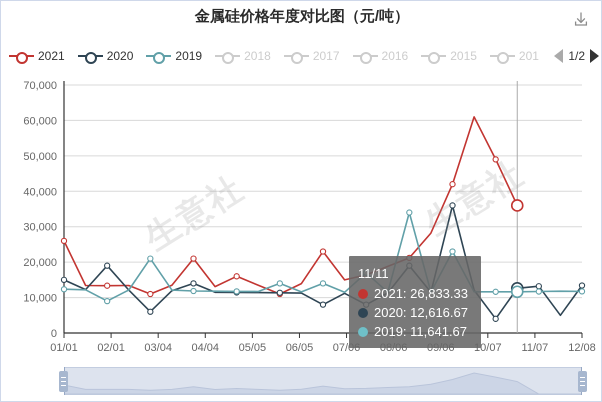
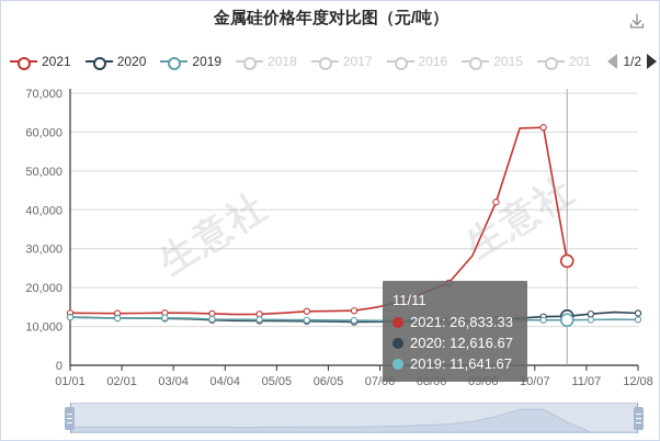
2021/01/01: 26000 -> 13000
2020/01/01: 15000 -> 12000
2020/02/01: 19000 -> 12000
2019/02/01: 9000 -> 12000
2021/03/04: 11000 -> 14000
2020/03/04: 6000 -> 12000
2019/03/04: 21000 -> 12000
2021/04/04: 21000 -> 13000
2020/04/04: 14000 -> 12000
2021/05/05: 16000 -> 13000
2021/06/05: 11000 -> 14000
2019/06/05: 14000 -> 12000
2021/07/06: 23000 -> 14000
2020/07/06: 8000 -> 11000
2019/07/06: 14000 -> 12000
2020/08/06: 8000 -> 11000
2019/08/06: 17000 -> 12000
2020/09/06: 19000 -> 11000
2019/09/06: 34000 -> 12000
2020/10/07: 36000 -> 12000
2019/10/07: 23000 -> 12000
2021/11/07: 49000 -> 61000
2020/11/07: 4000 -> 12000
2021/11/11: 36000 -> 27000
2020/12/08: 5000 -> 14000
